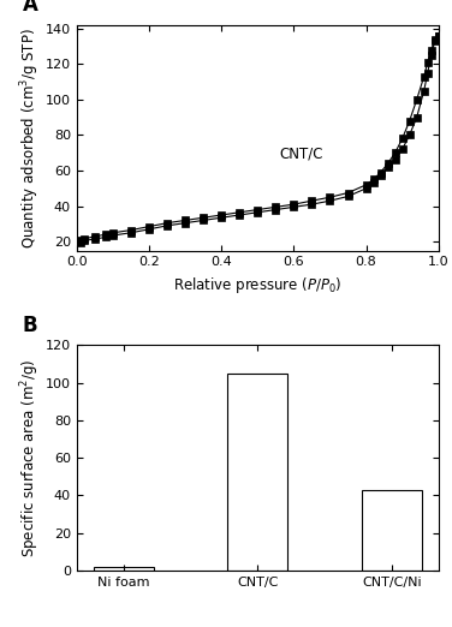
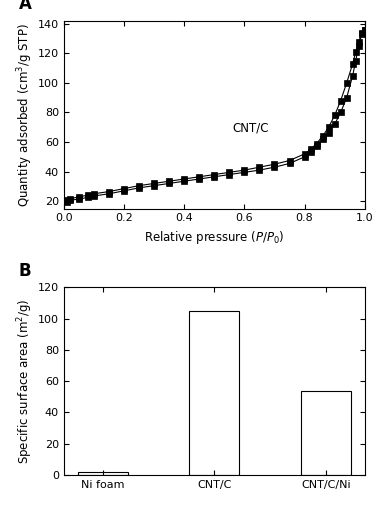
CNT/C/Ni: 43 -> 54
